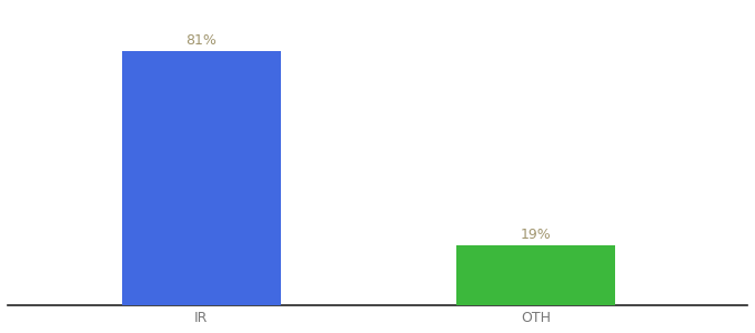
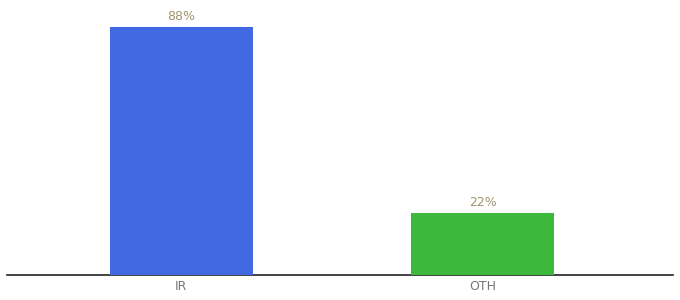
IR: 81% -> 88%
OTH: 19% -> 22%
